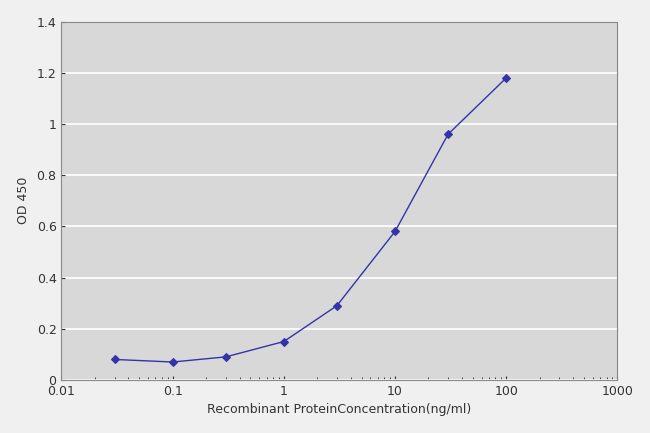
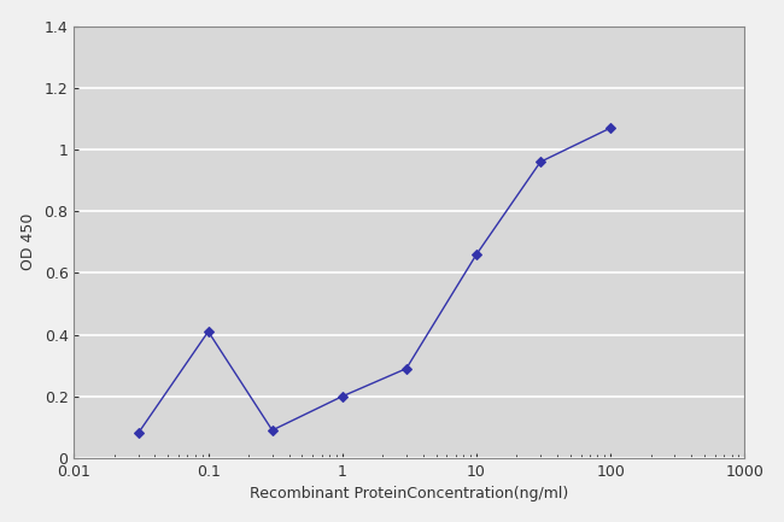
0.1: 0.07 -> 0.41
1: 0.15 -> 0.20
10: 0.58 -> 0.66
100: 1.18 -> 1.07
